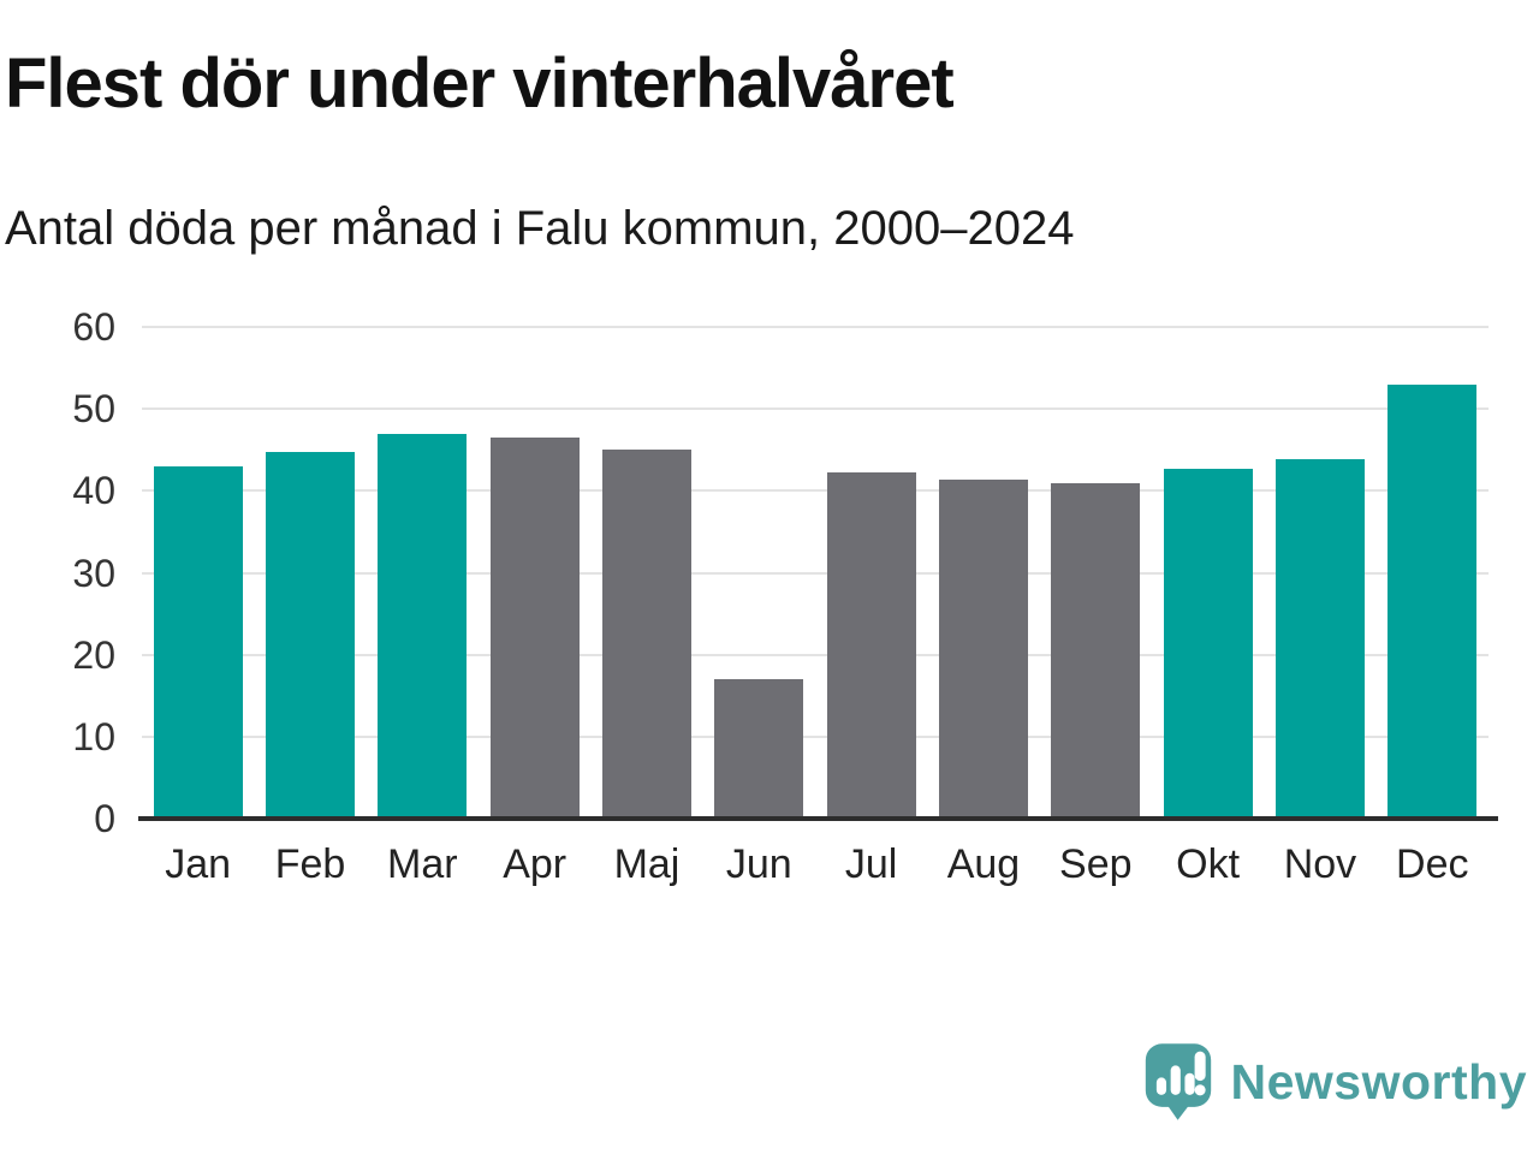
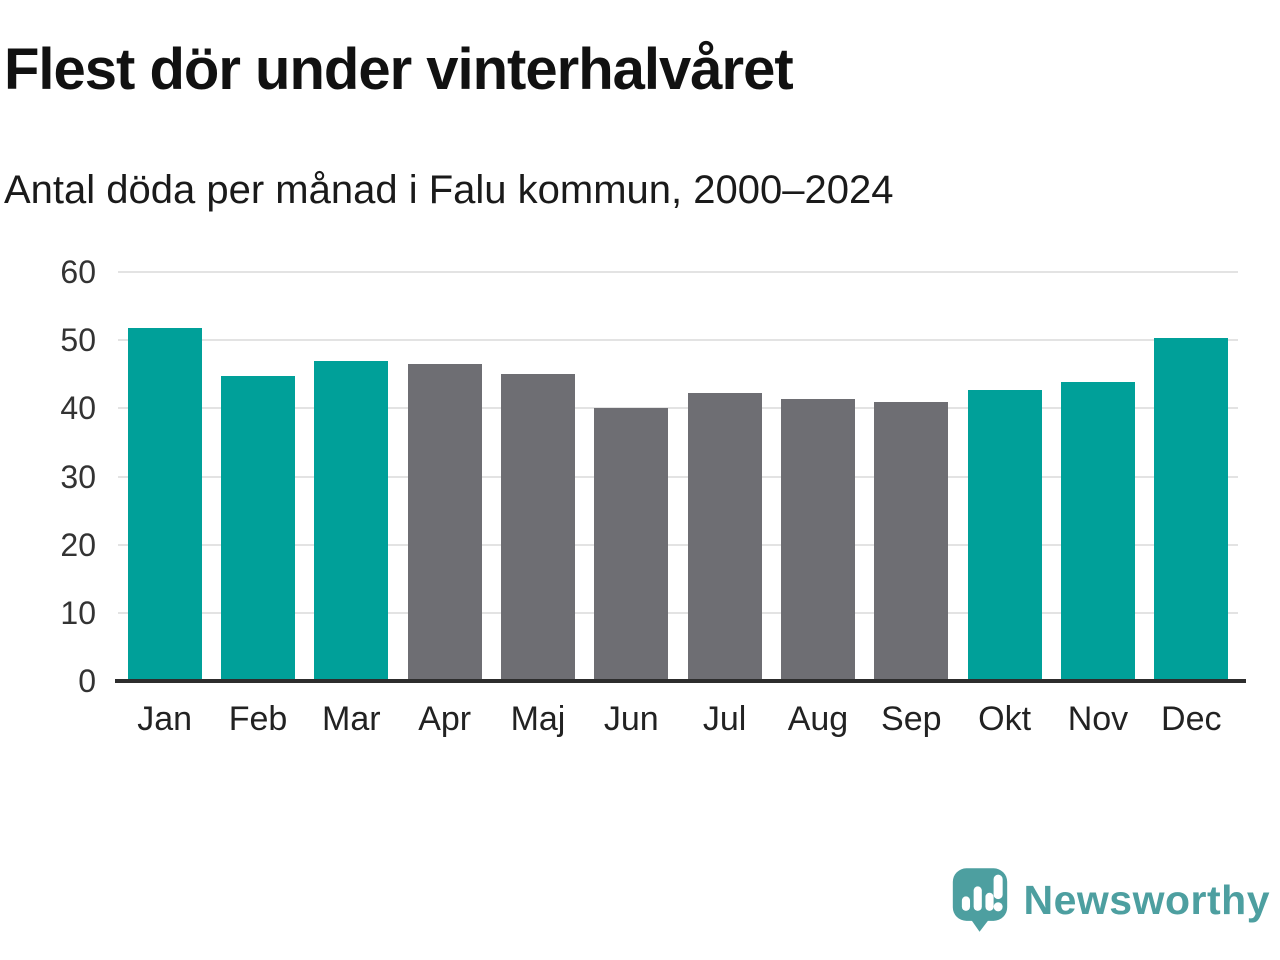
Jan: 43 -> 52
Jun: 17 -> 40
Dec: 53 -> 50
